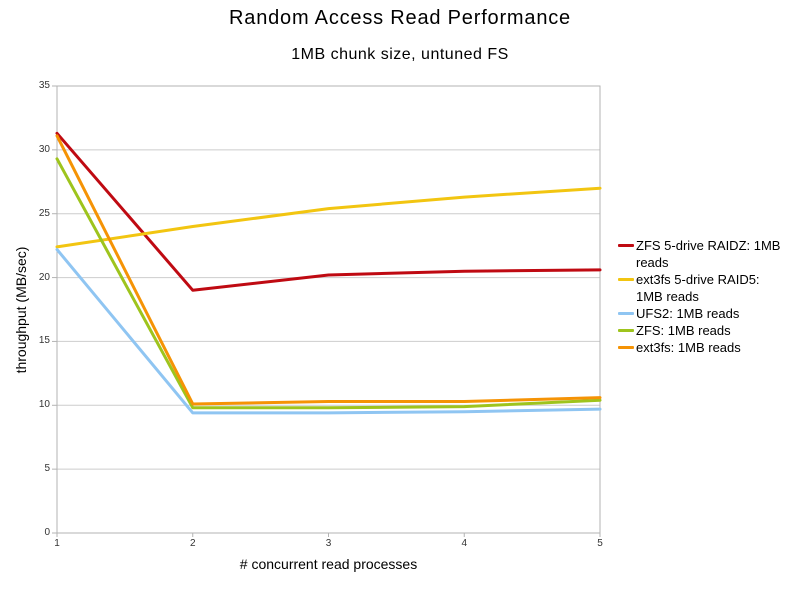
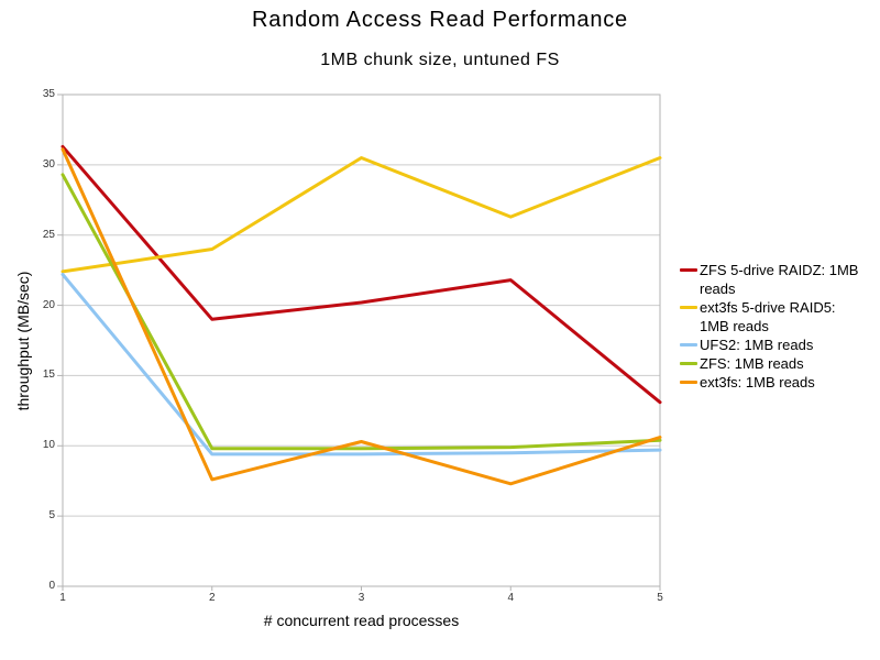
ext3fs: 1MB reads/2: 10.1 -> 7.6
ext3fs 5-drive RAID5: 1MB reads/3: 25.4 -> 30.5
ZFS 5-drive RAIDZ: 1MB reads/4: 20.5 -> 21.8
ext3fs: 1MB reads/4: 10.3 -> 7.3
ZFS 5-drive RAIDZ: 1MB reads/5: 20.6 -> 13.1
ext3fs 5-drive RAID5: 1MB reads/5: 27.0 -> 30.5
